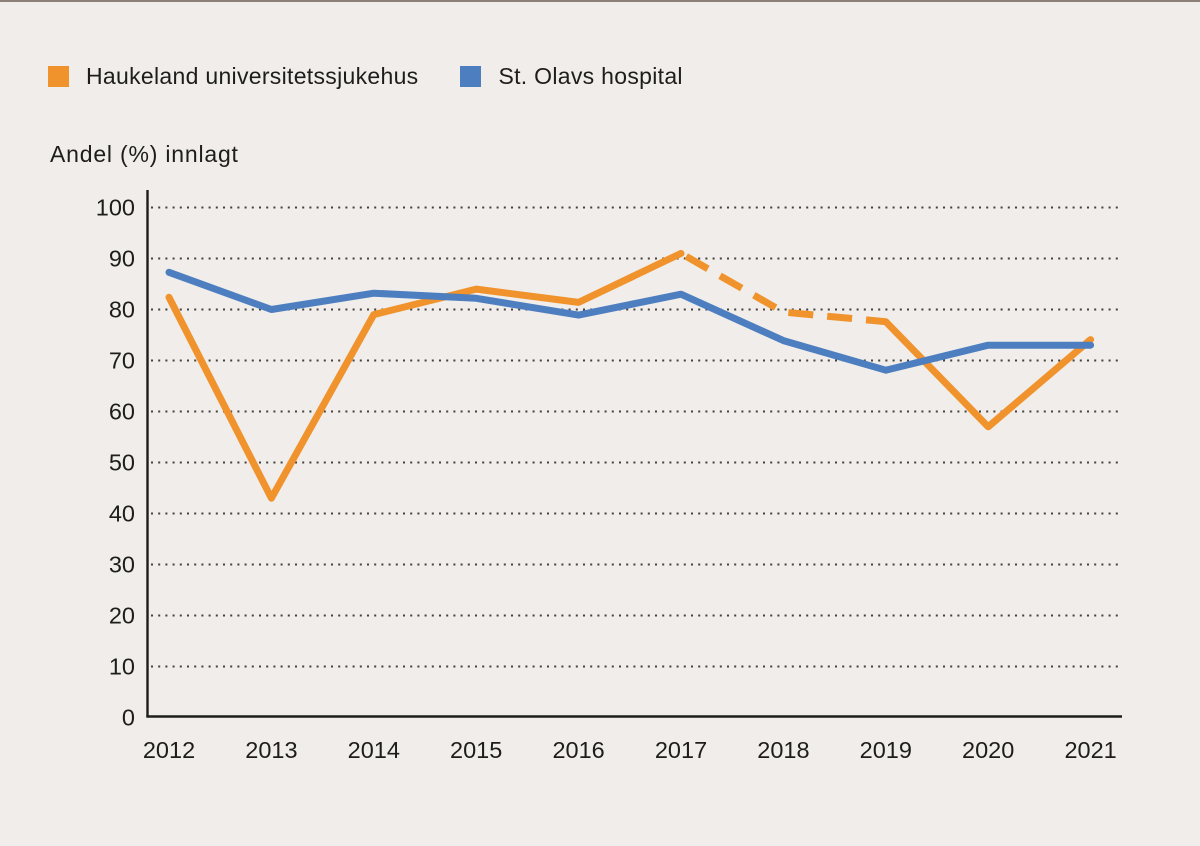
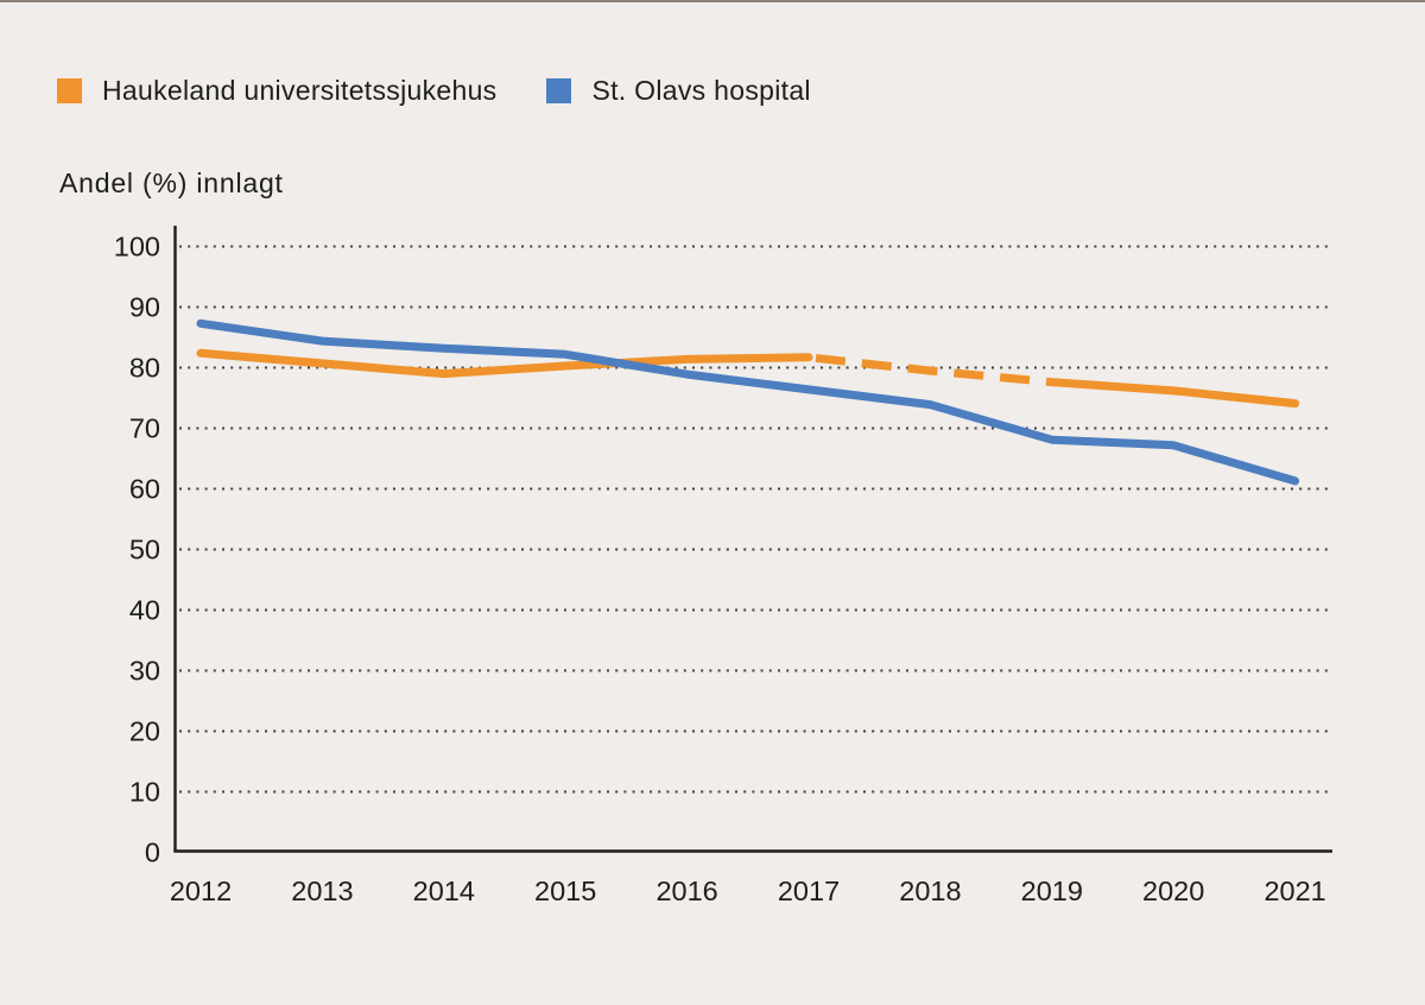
Haukeland universitetssjukehus/2013: 43 -> 81
St. Olavs hospital/2013: 80 -> 84
Haukeland universitetssjukehus/2015: 84 -> 80
Haukeland universitetssjukehus/2017: 91 -> 82
St. Olavs hospital/2017: 83 -> 76
Haukeland universitetssjukehus/2020: 57 -> 76
St. Olavs hospital/2020: 73 -> 67
St. Olavs hospital/2021: 73 -> 61
